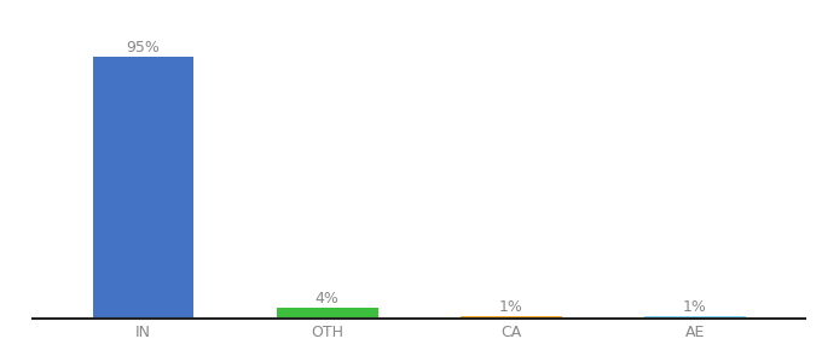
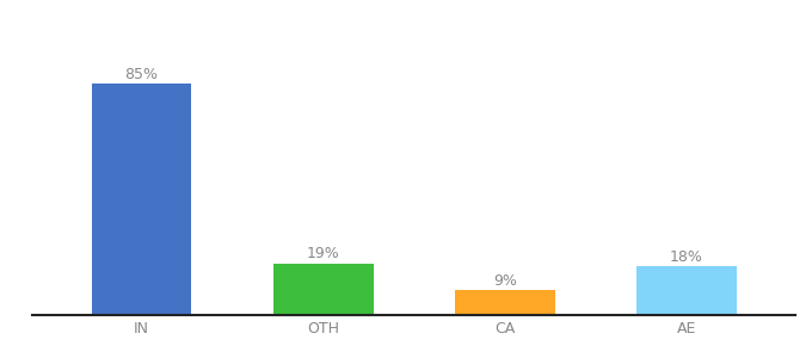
IN: 95% -> 85%
OTH: 4% -> 19%
CA: 1% -> 9%
AE: 1% -> 18%
